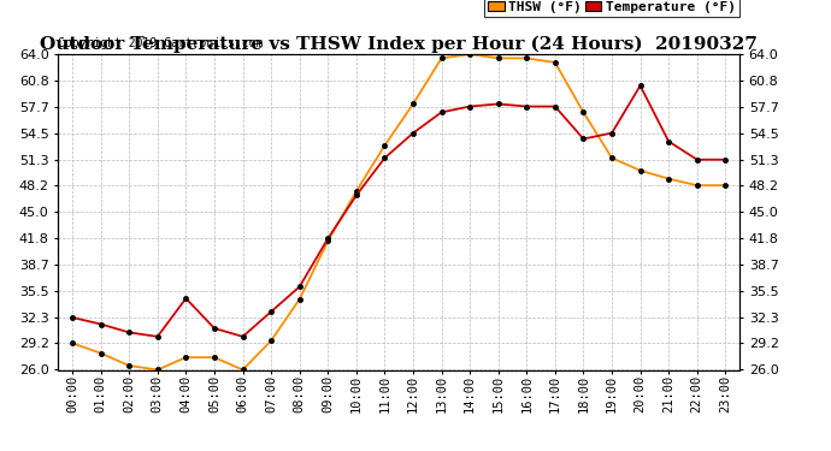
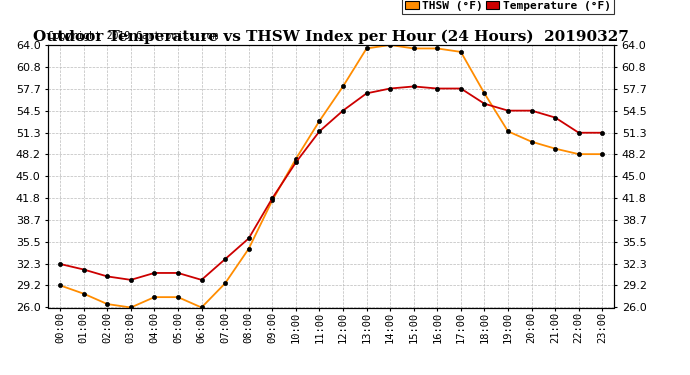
Temperature (°F)/04:00: 34.6 -> 31.0
Temperature (°F)/18:00: 53.8 -> 55.5
Temperature (°F)/20:00: 60.2 -> 54.5
